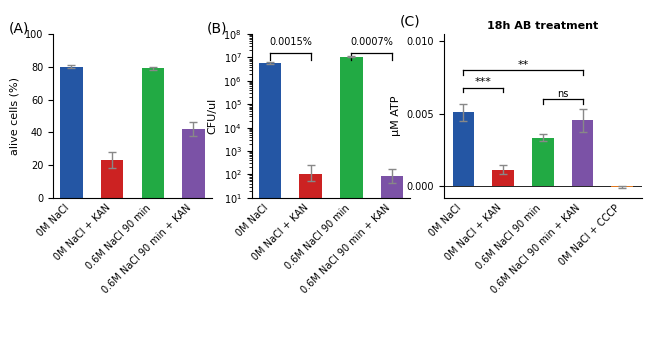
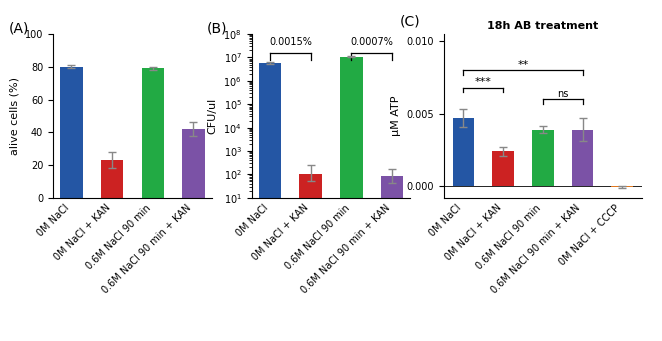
18h AB treatment/0M NaCl: 0.0051 -> 0.0047
18h AB treatment/0M NaCl + KAN: 0.0011 -> 0.0024
18h AB treatment/0.6M NaCl 90 min: 0.0034 -> 0.0039
18h AB treatment/0.6M NaCl 90 min + KAN: 0.0046 -> 0.0039
